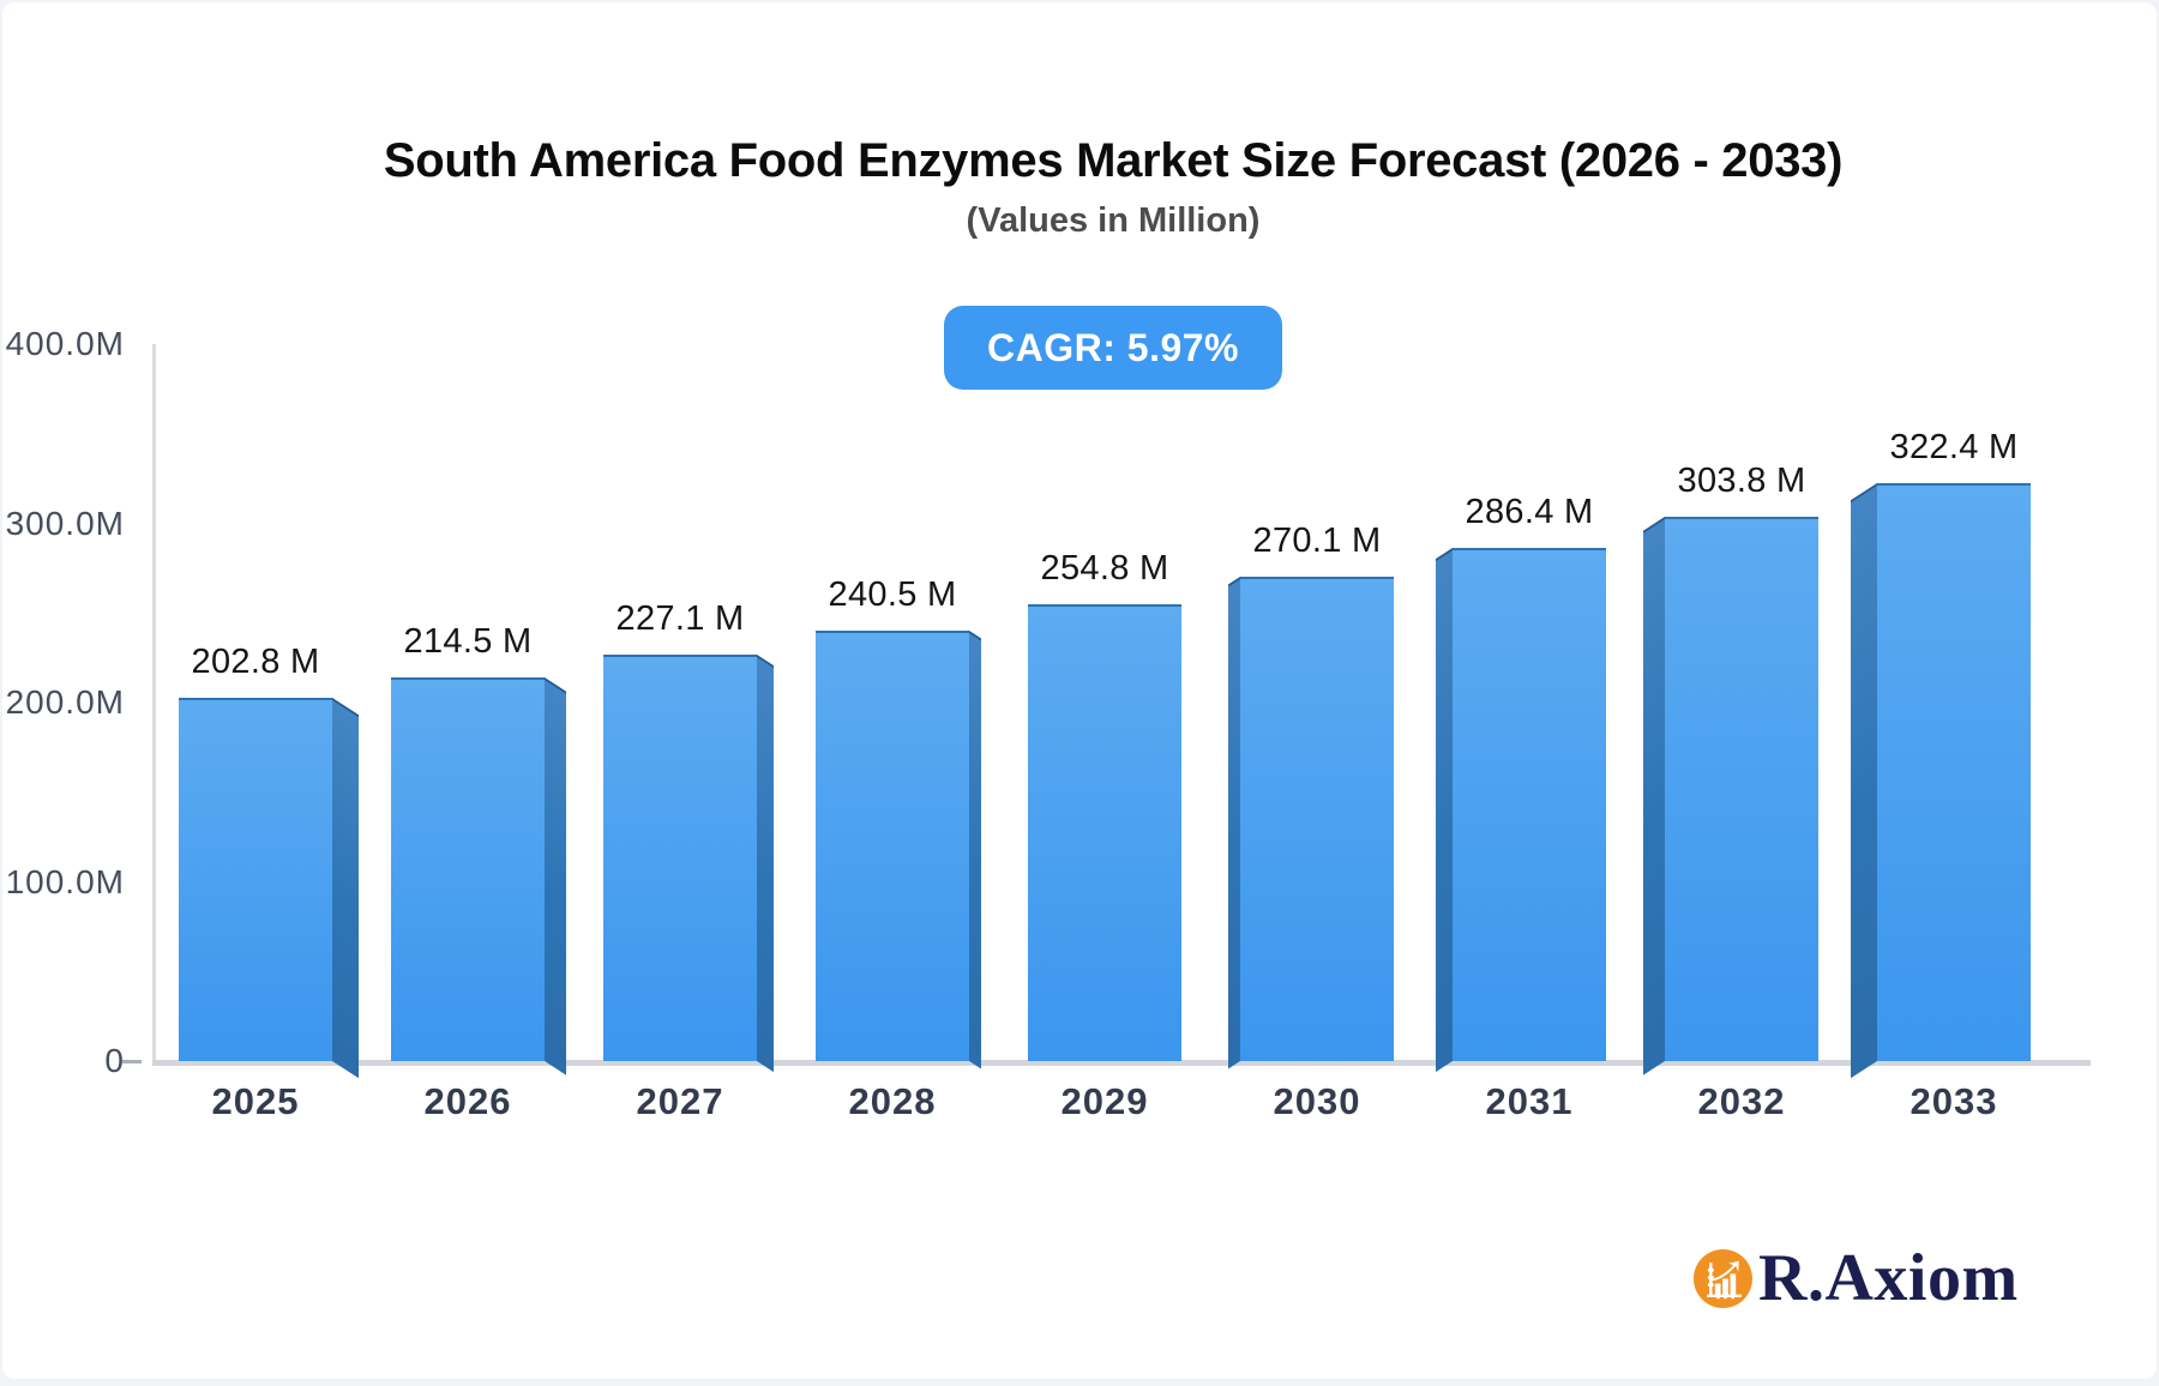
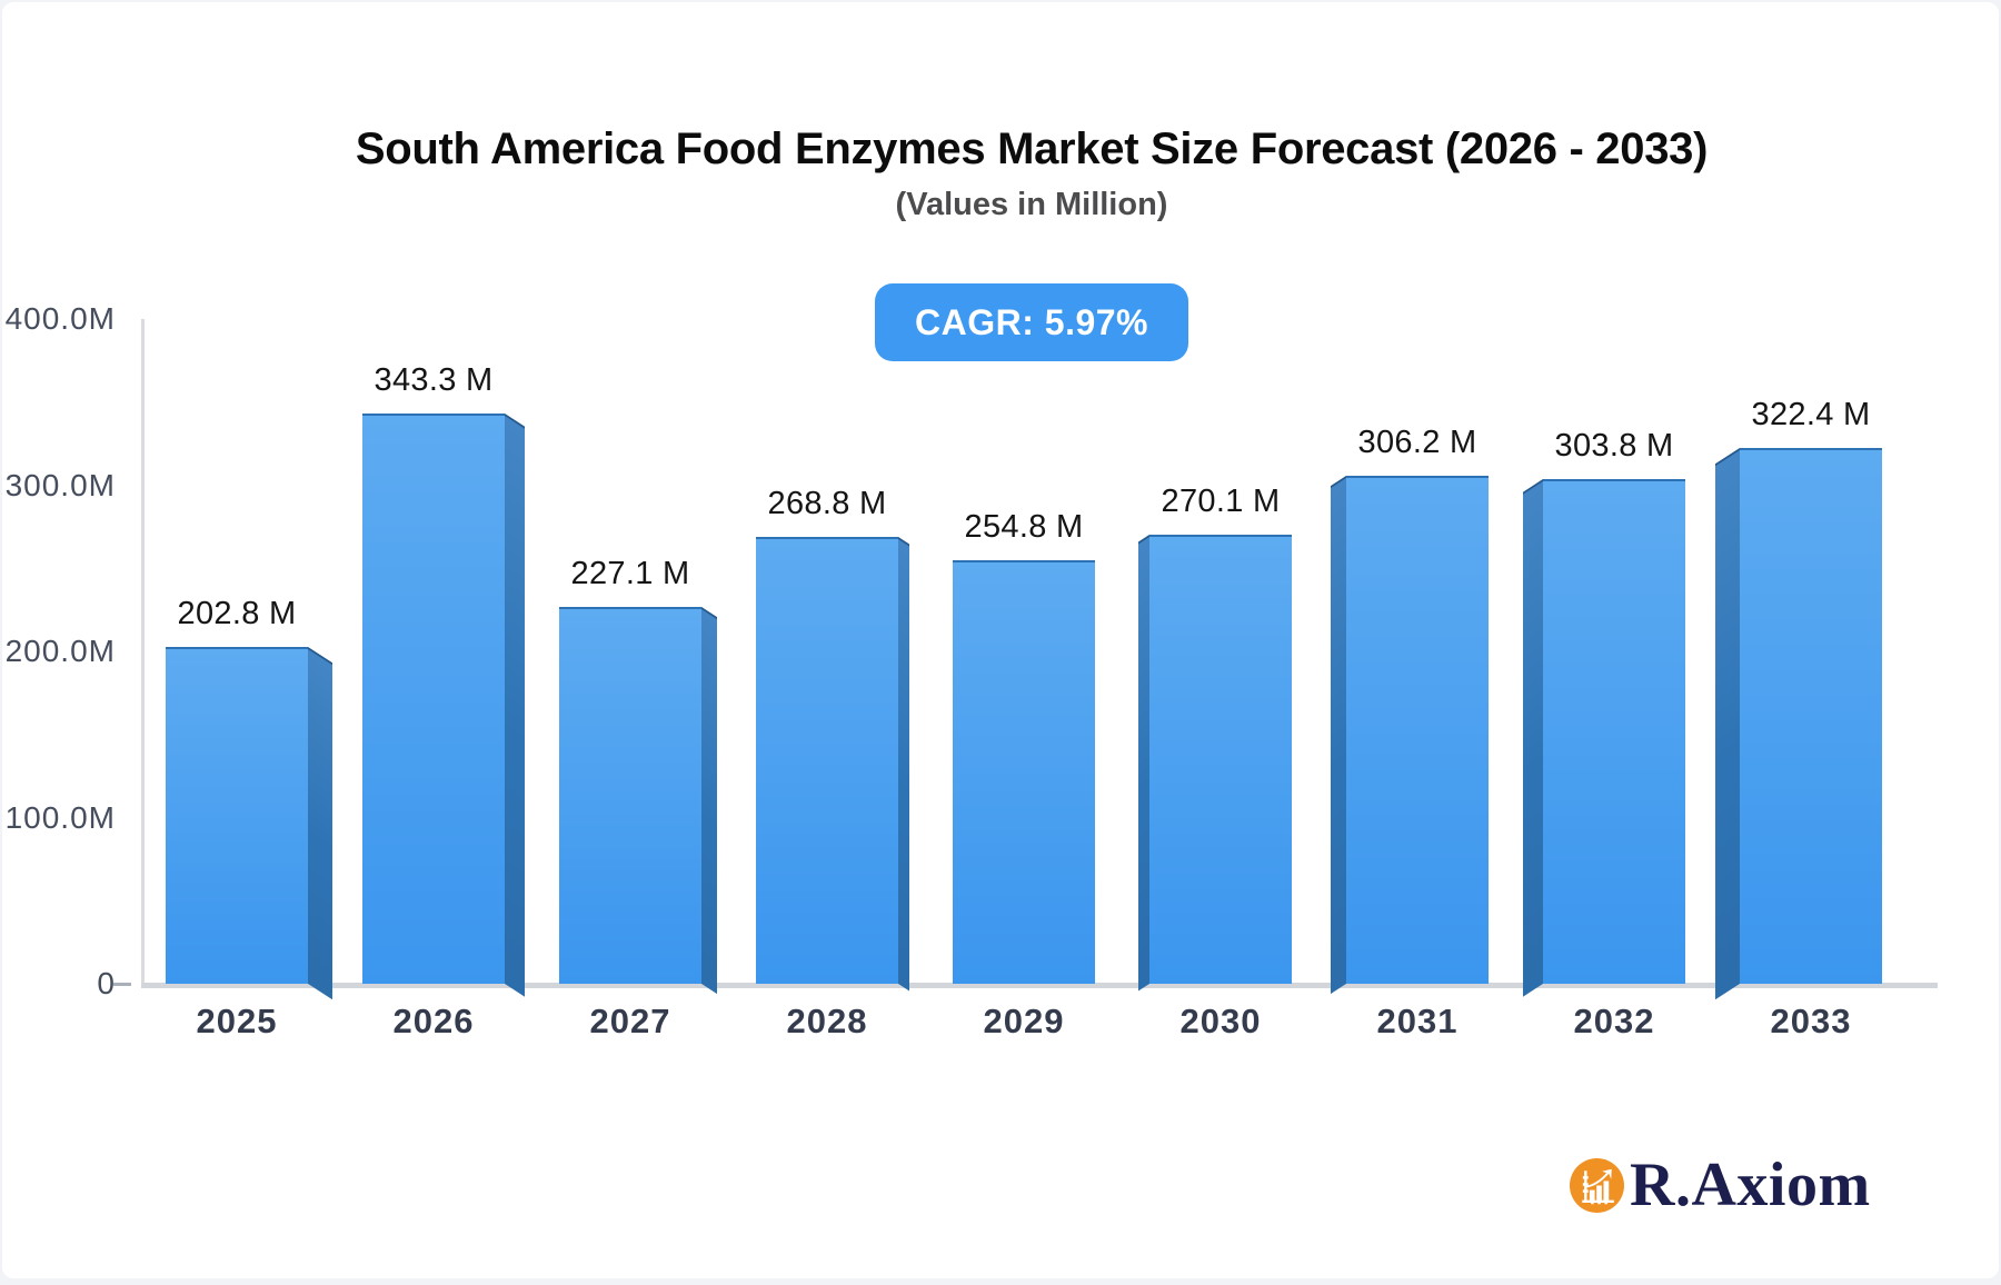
2026: 214.5 -> 343.3
2028: 240.5 -> 268.8
2031: 286.4 -> 306.2
